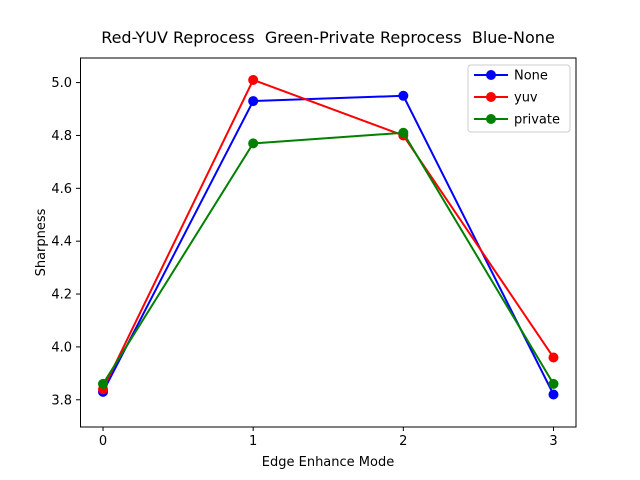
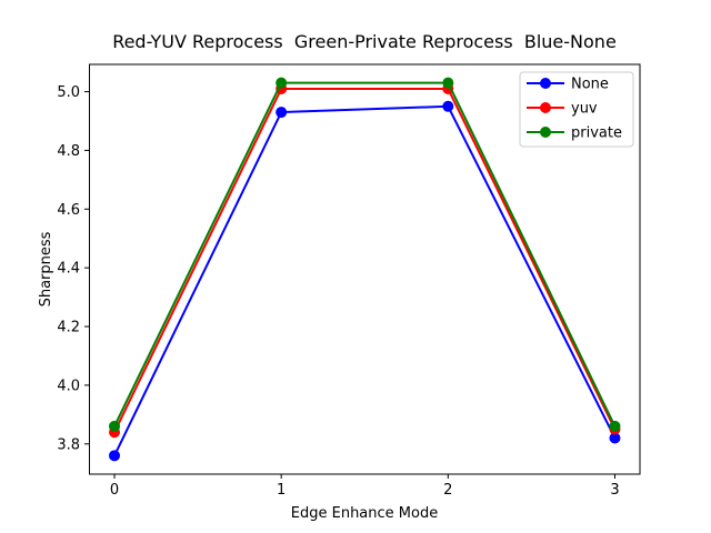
None/0: 3.83 -> 3.76
private/1: 4.77 -> 5.03
yuv/2: 4.80 -> 5.01
private/2: 4.81 -> 5.03
yuv/3: 3.96 -> 3.85
